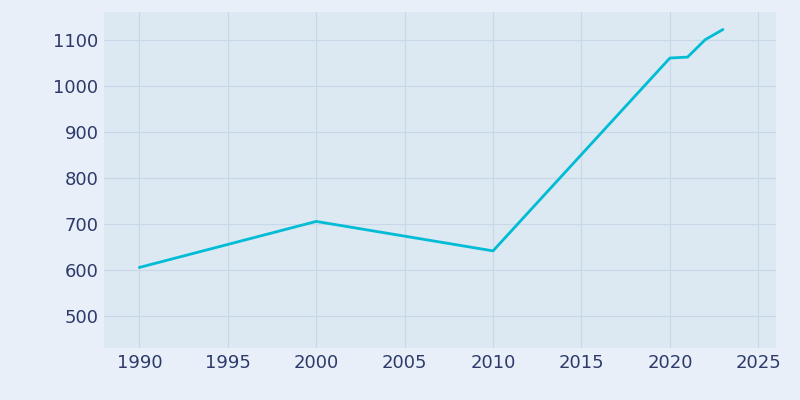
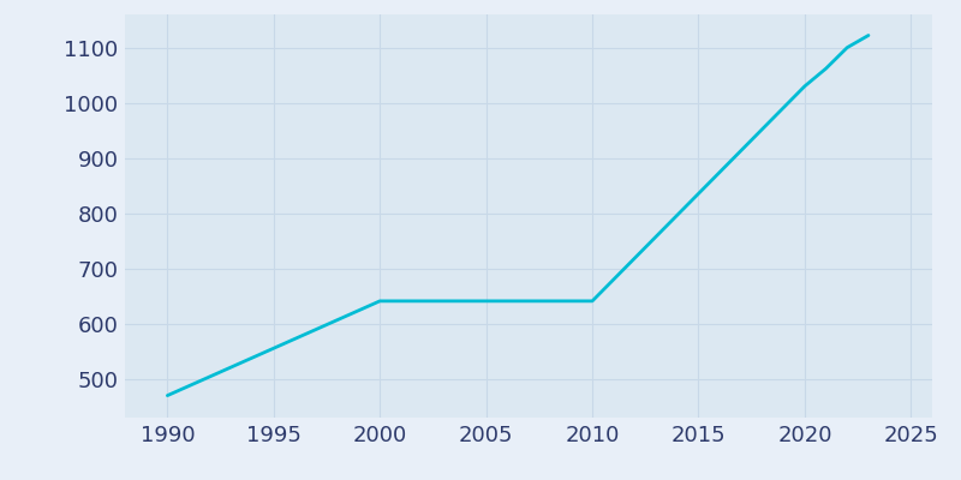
1990: 605 -> 470
2000: 705 -> 641
2020: 1060 -> 1030
